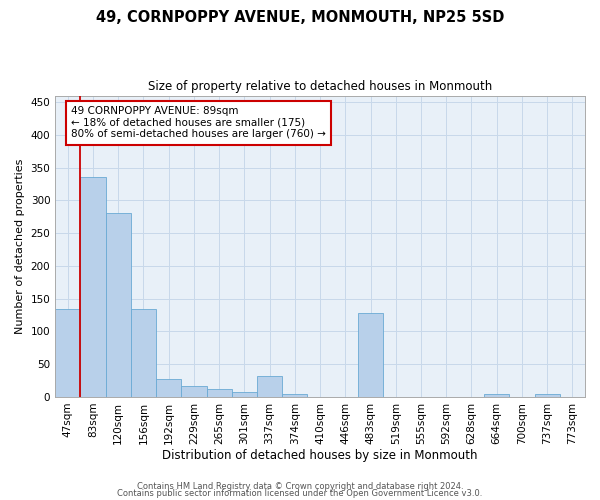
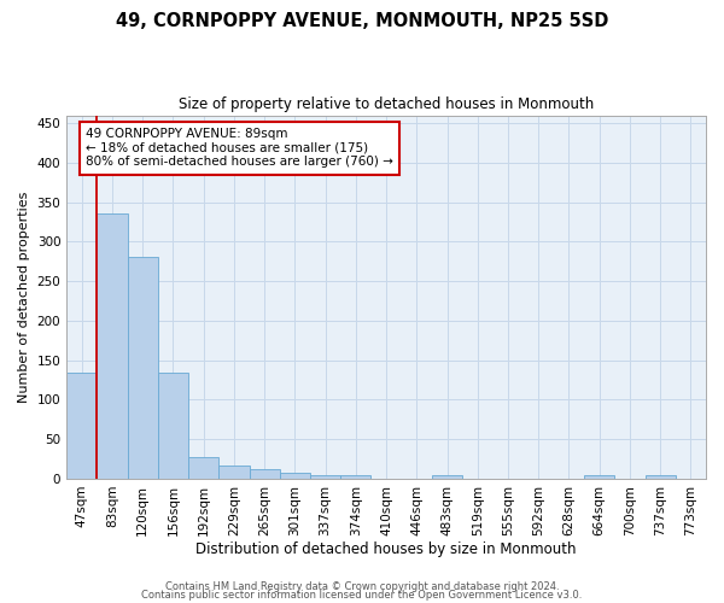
337sqm: 32 -> 5
483sqm: 128 -> 4
